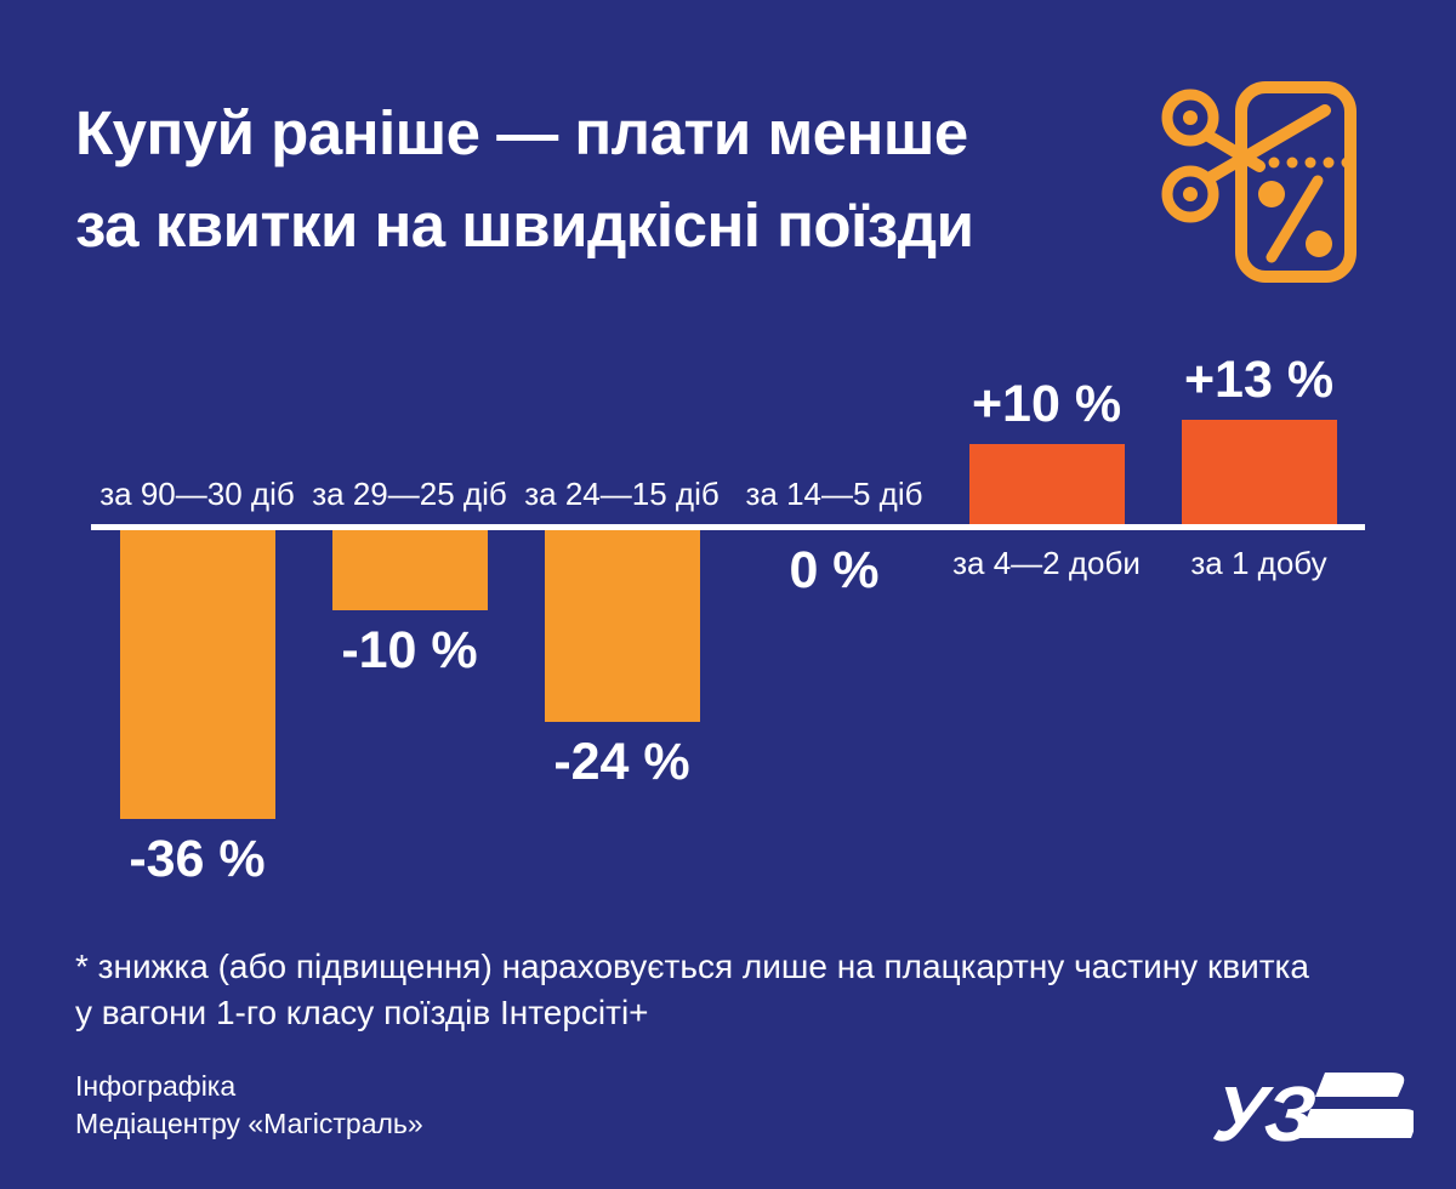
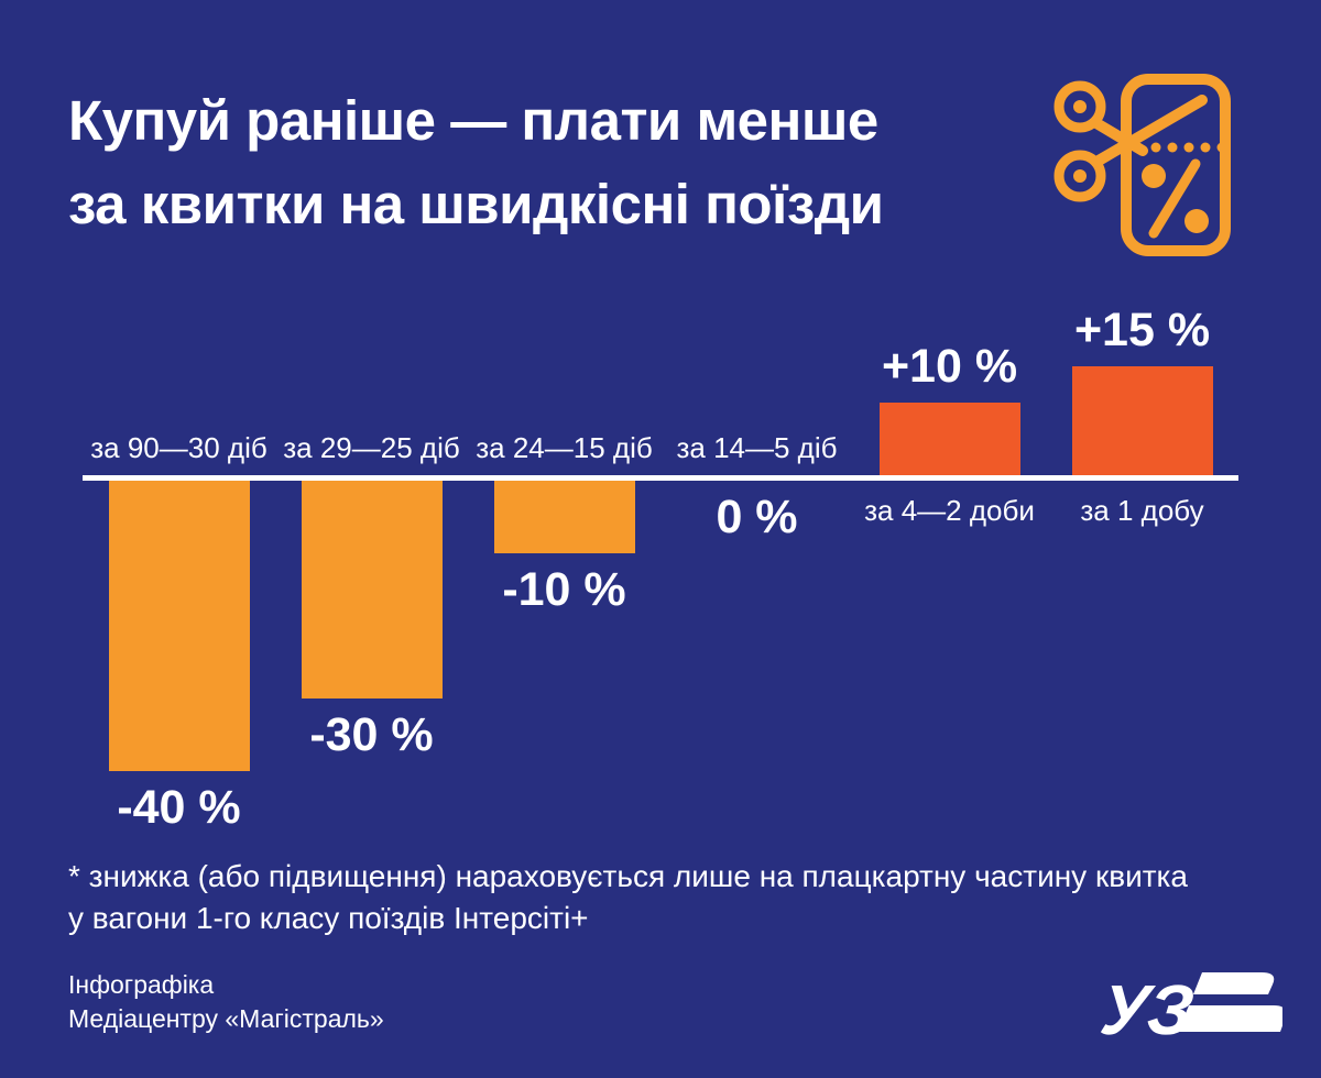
за 90—30 діб: -36 -> -40
за 29—25 діб: -10 -> -30
за 24—15 діб: -24 -> -10
за 1 добу: +13 -> +15
